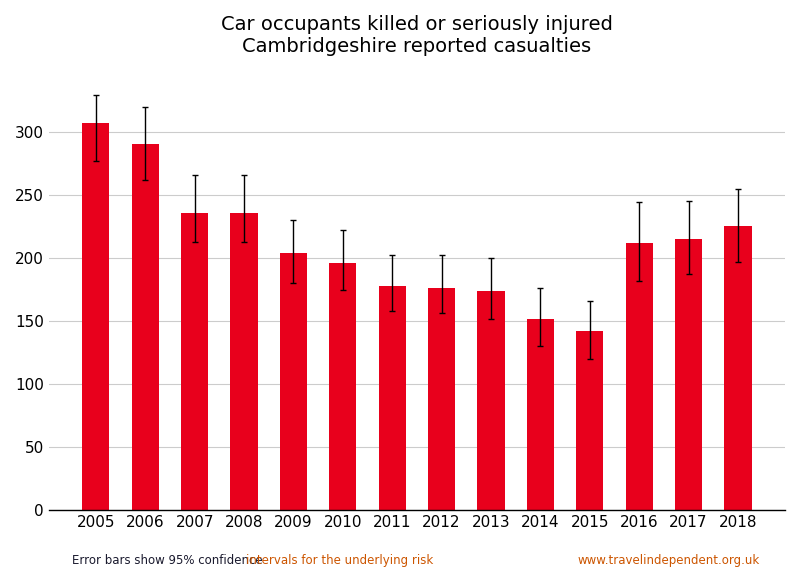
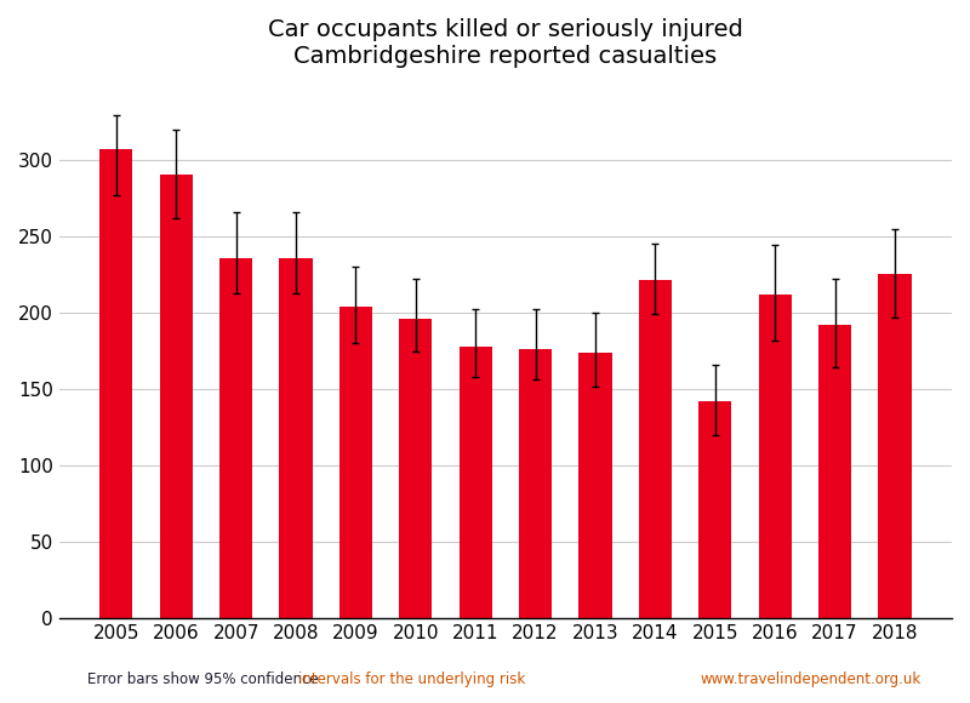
2014: 152 -> 221
2017: 215 -> 192
